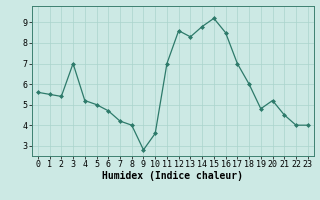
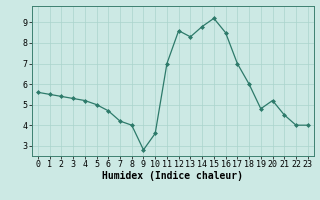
3: 7.0 -> 5.3
